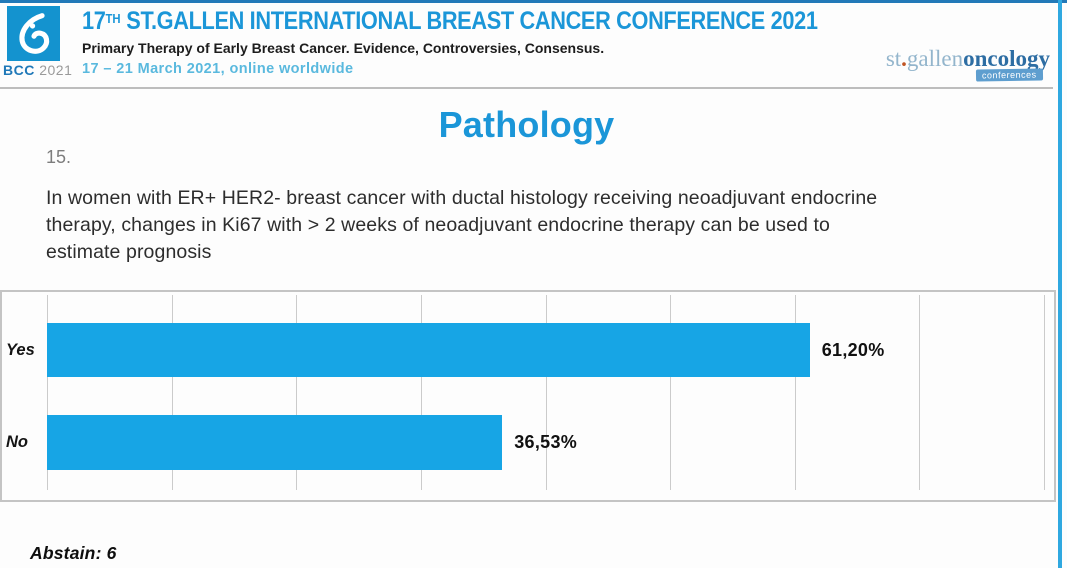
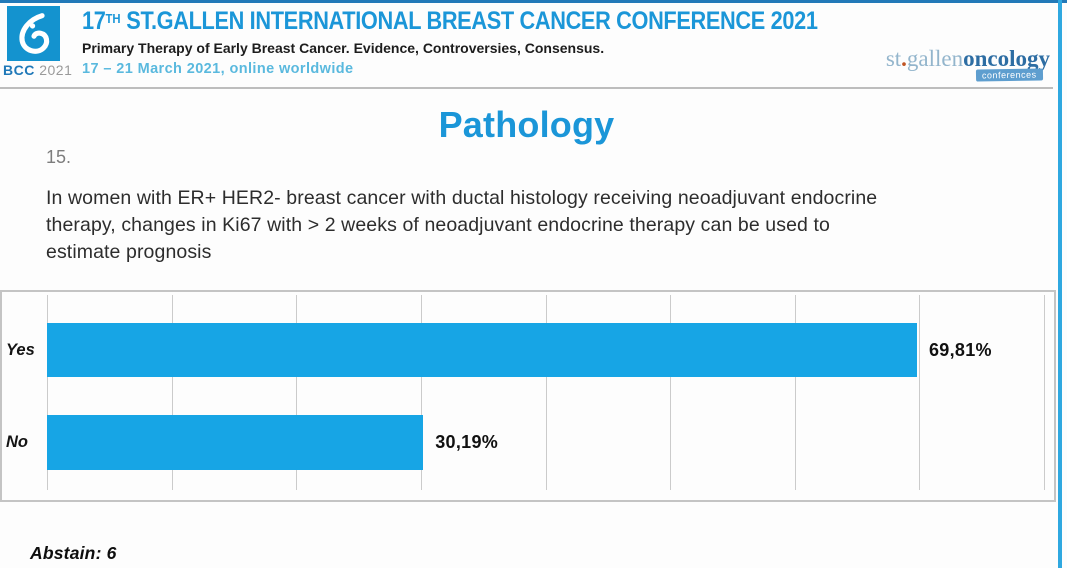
Yes: 61,20% -> 69,81%
No: 36,53% -> 30,19%
